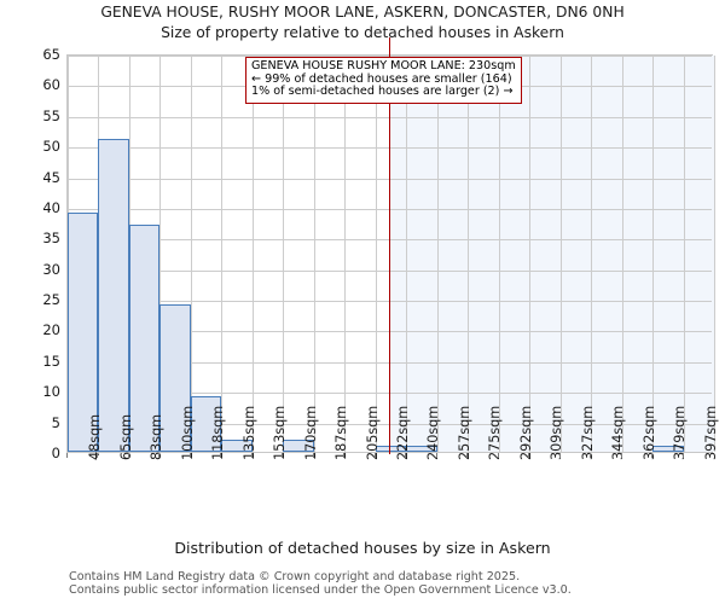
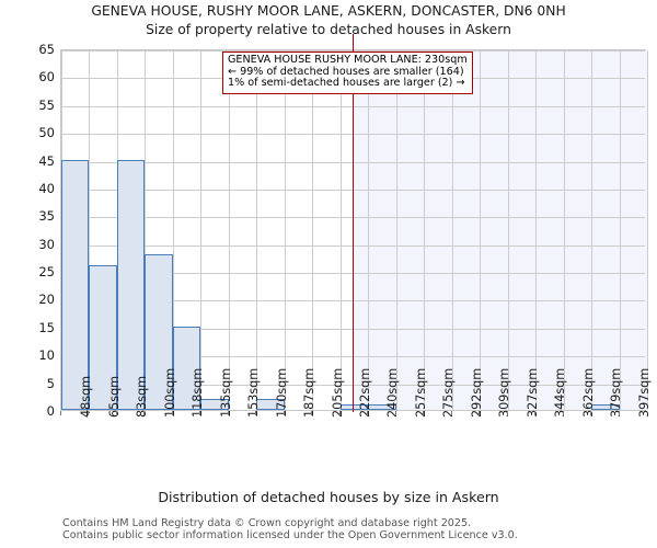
48sqm: 39 -> 45
65sqm: 51 -> 26
83sqm: 37 -> 45
100sqm: 24 -> 28
118sqm: 9 -> 15
